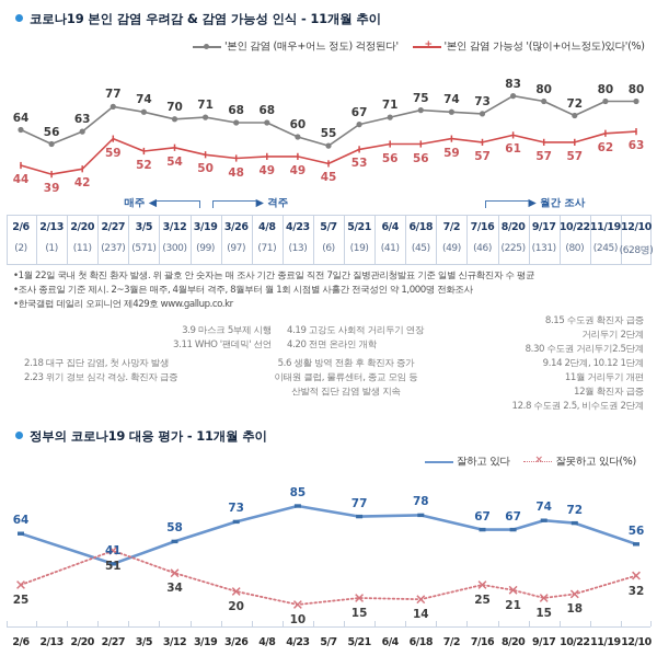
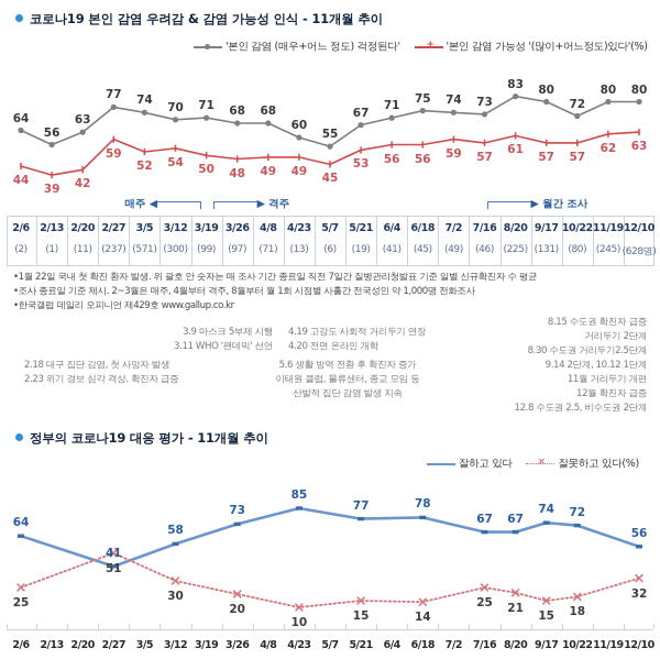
정부의 코로나19 대응 평가 - 11개월 추이/잘못하고 있다/3/12: 34 -> 30
